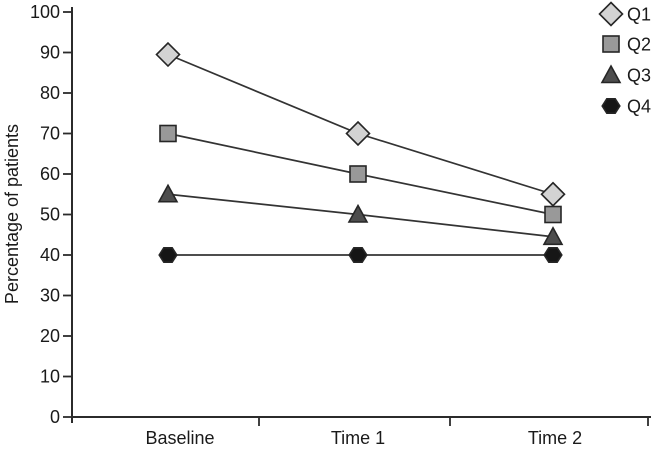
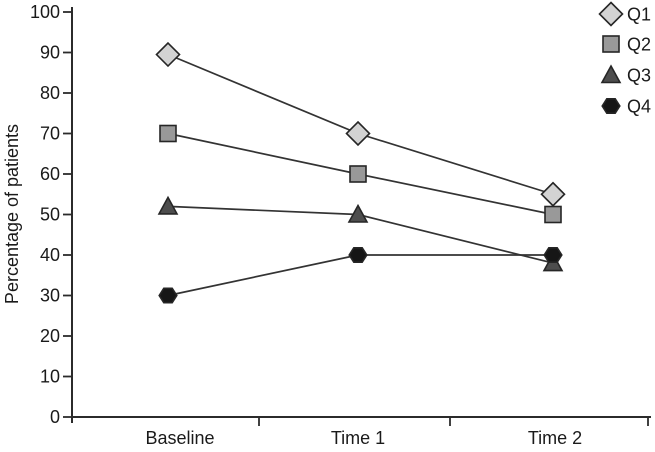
Q3/Baseline: 55 -> 52
Q4/Baseline: 40 -> 30
Q3/Time 2: 44 -> 38
